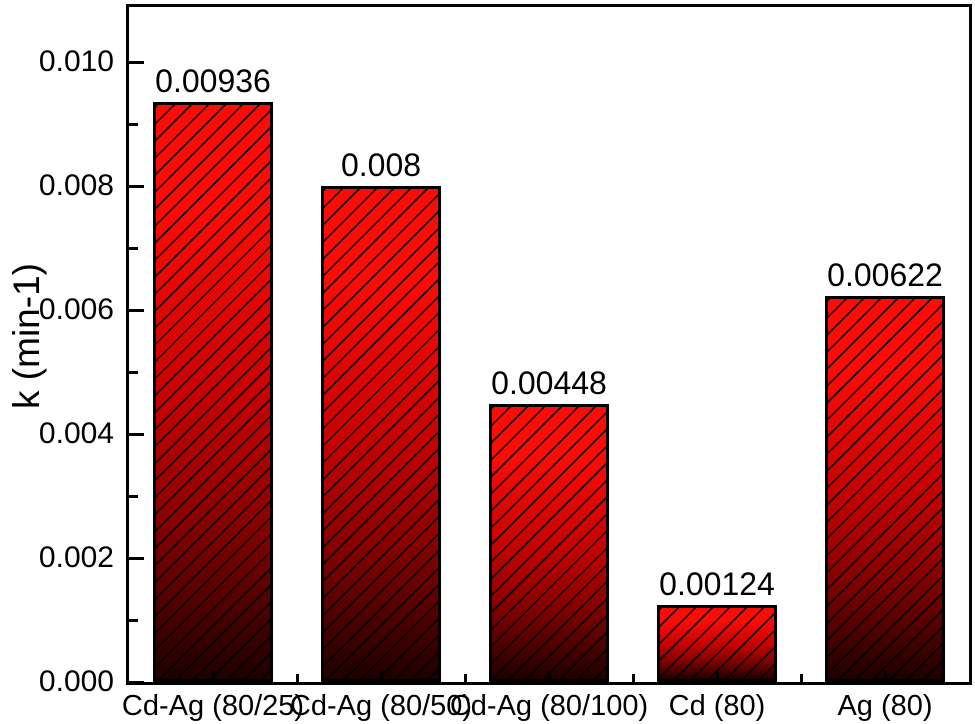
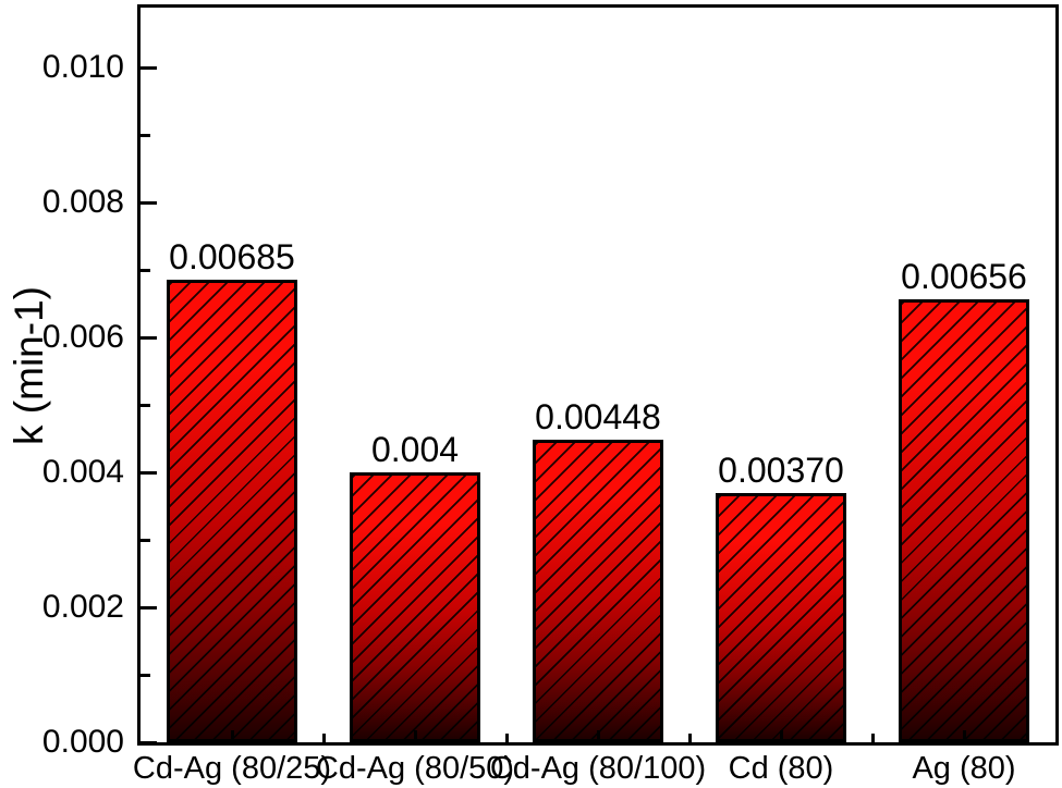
Cd-Ag (80/25): 0.00936 -> 0.00685
Cd-Ag (80/50): 0.008 -> 0.004
Cd (80): 0.00124 -> 0.00370
Ag (80): 0.00622 -> 0.00656
